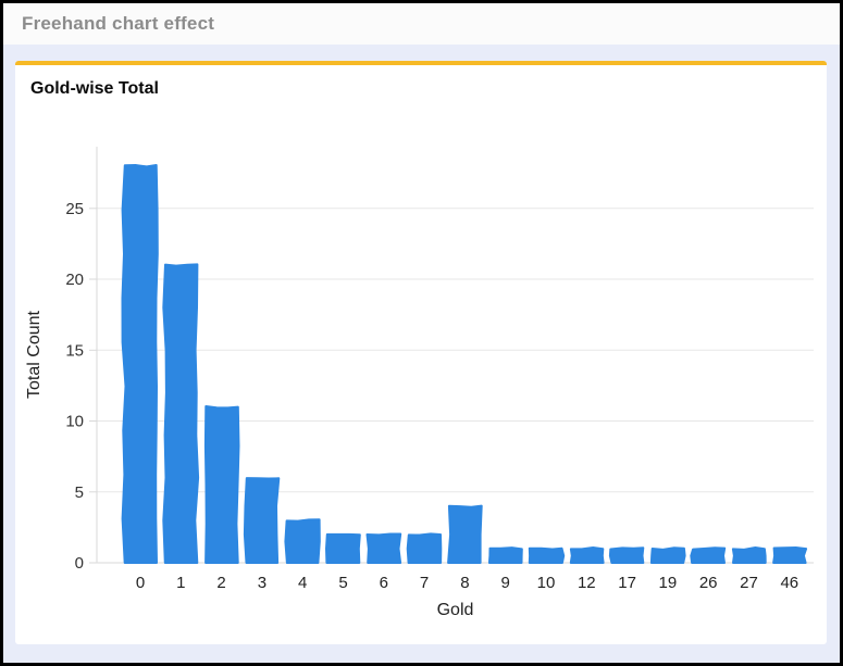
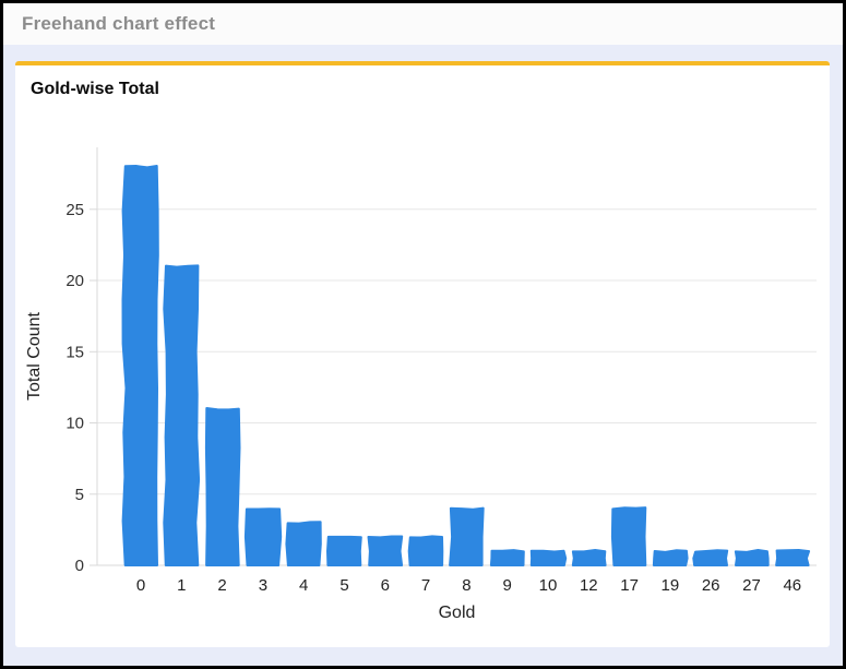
3: 6 -> 4
17: 1 -> 4
